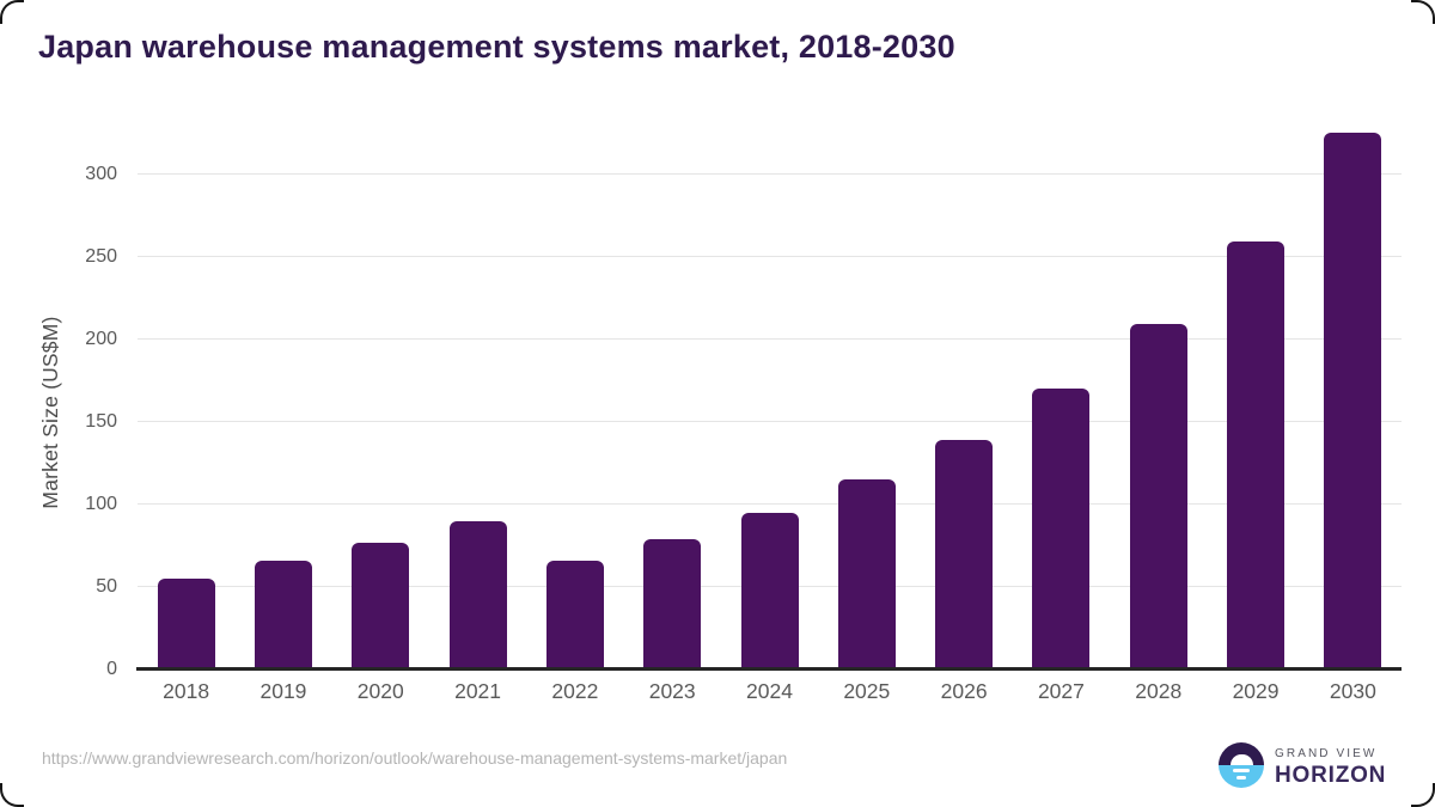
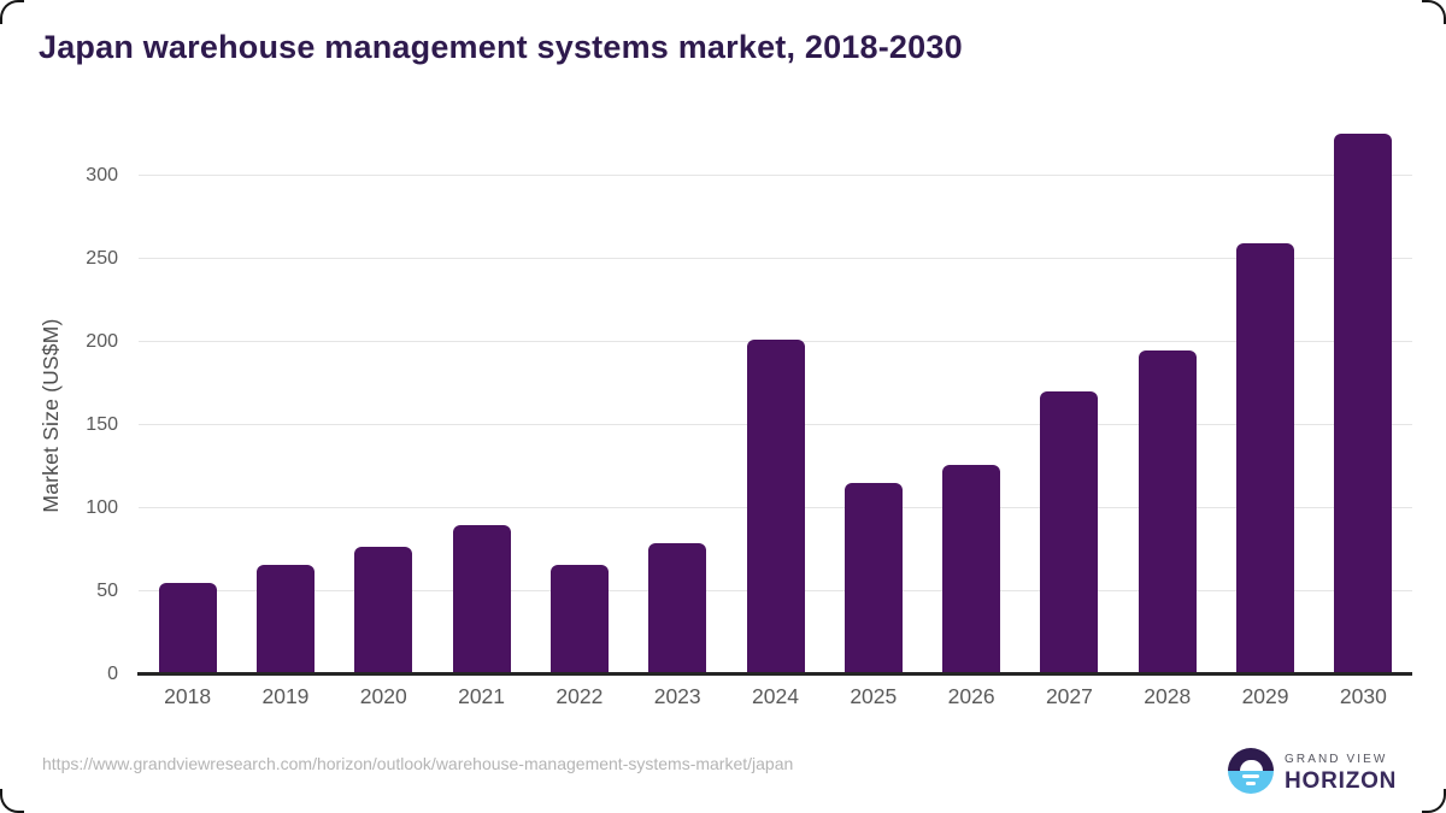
2024: 95 -> 201
2026: 139 -> 126
2028: 209 -> 195
